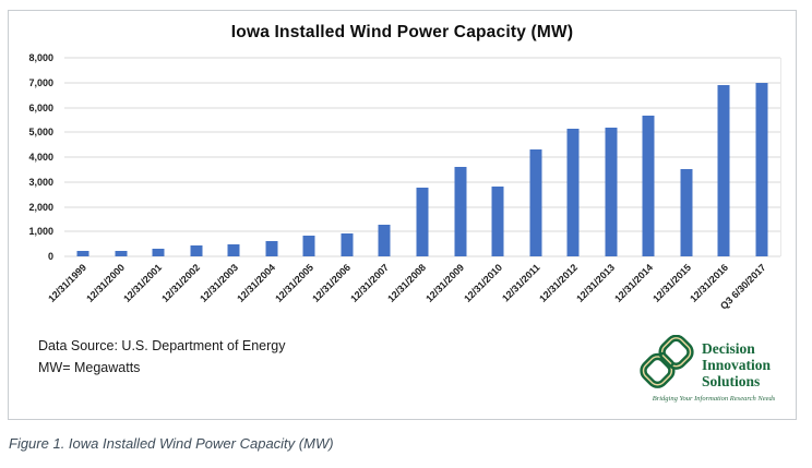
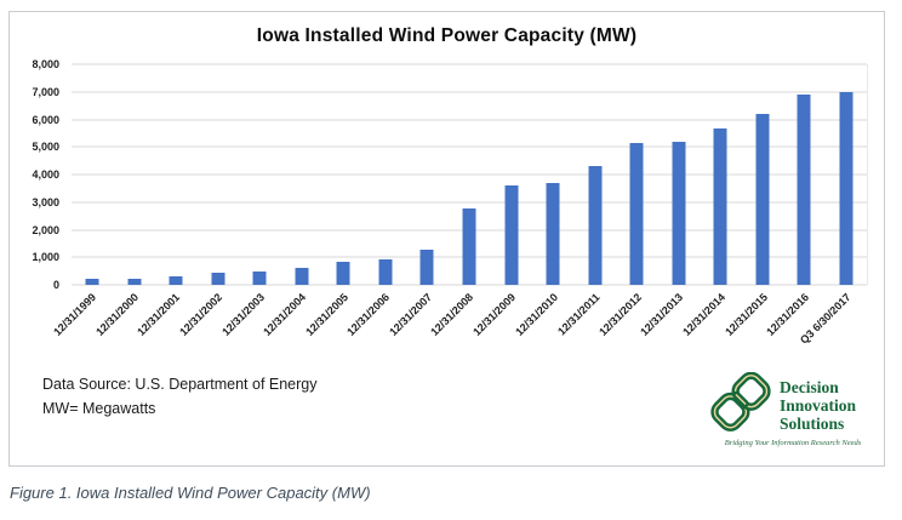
12/31/2010: 2800 -> 3700
12/31/2015: 3500 -> 6200
